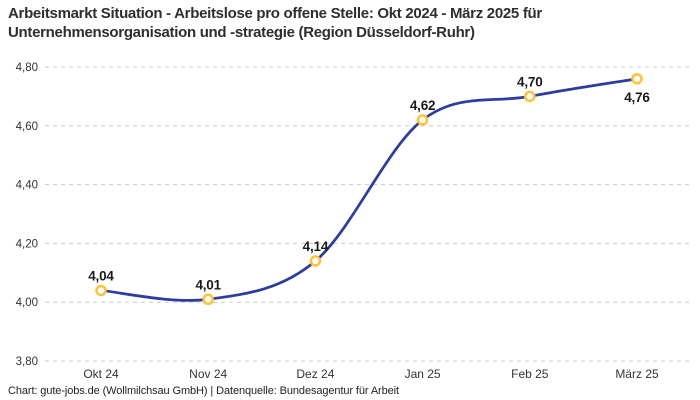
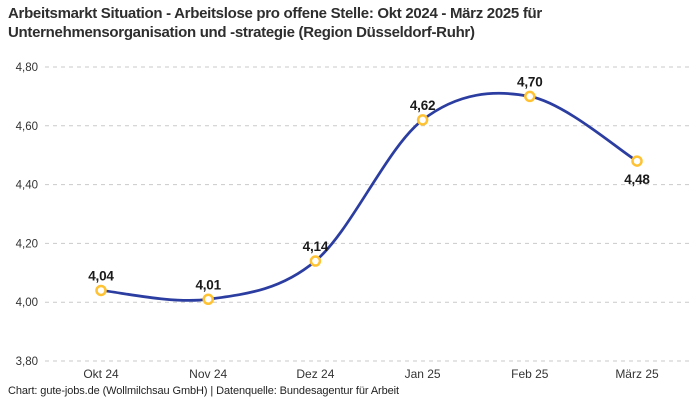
März 25: 4,76 -> 4,48
